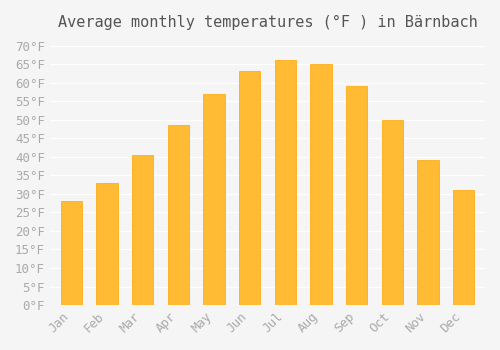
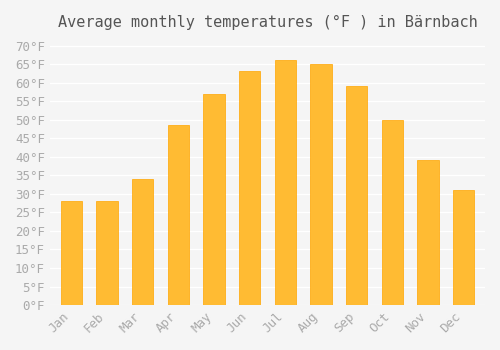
Feb: 33.0°F -> 28.0°F
Mar: 40.5°F -> 34.0°F
